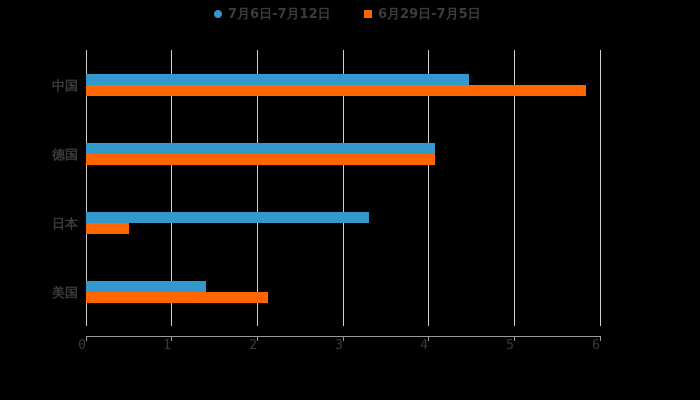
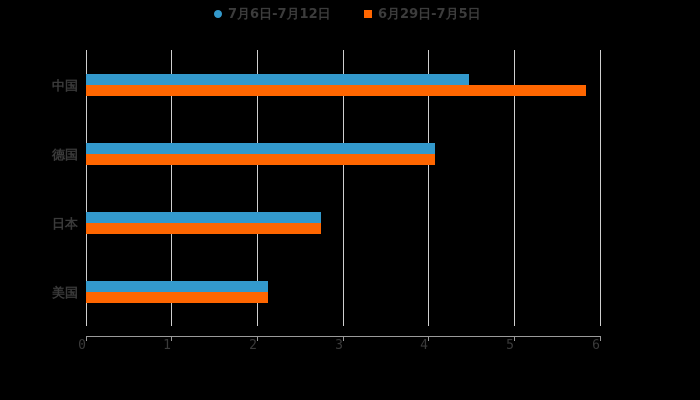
7月6日-7月12日/日本: 3.3 -> 2.7
6月29日-7月5日/日本: 0.5 -> 2.7
7月6日-7月12日/美国: 1.4 -> 2.1
